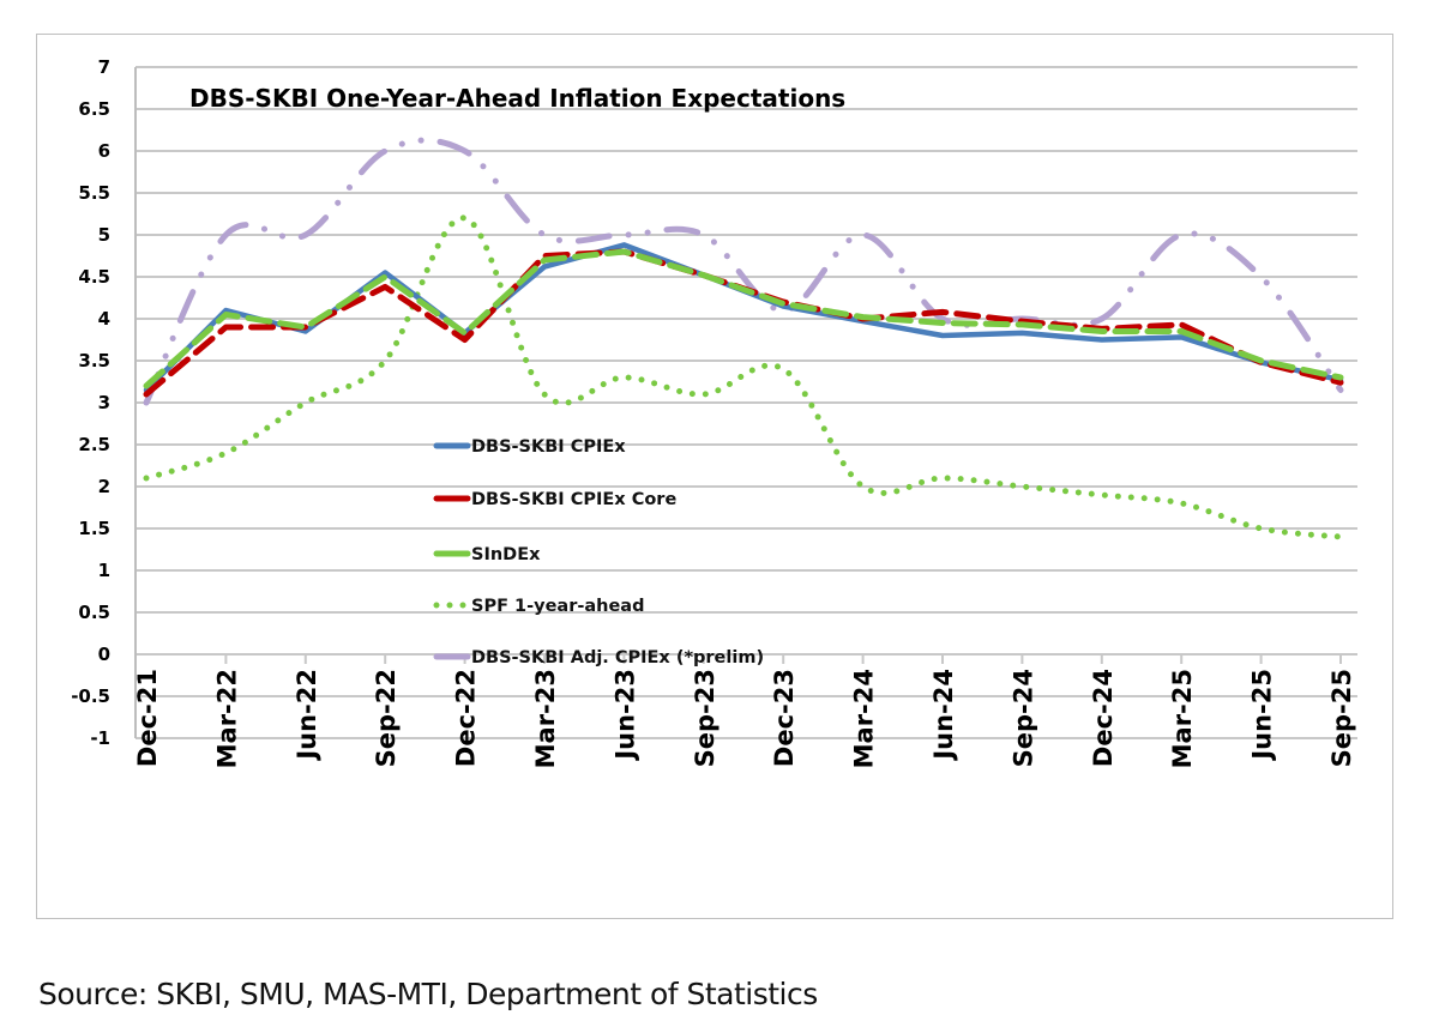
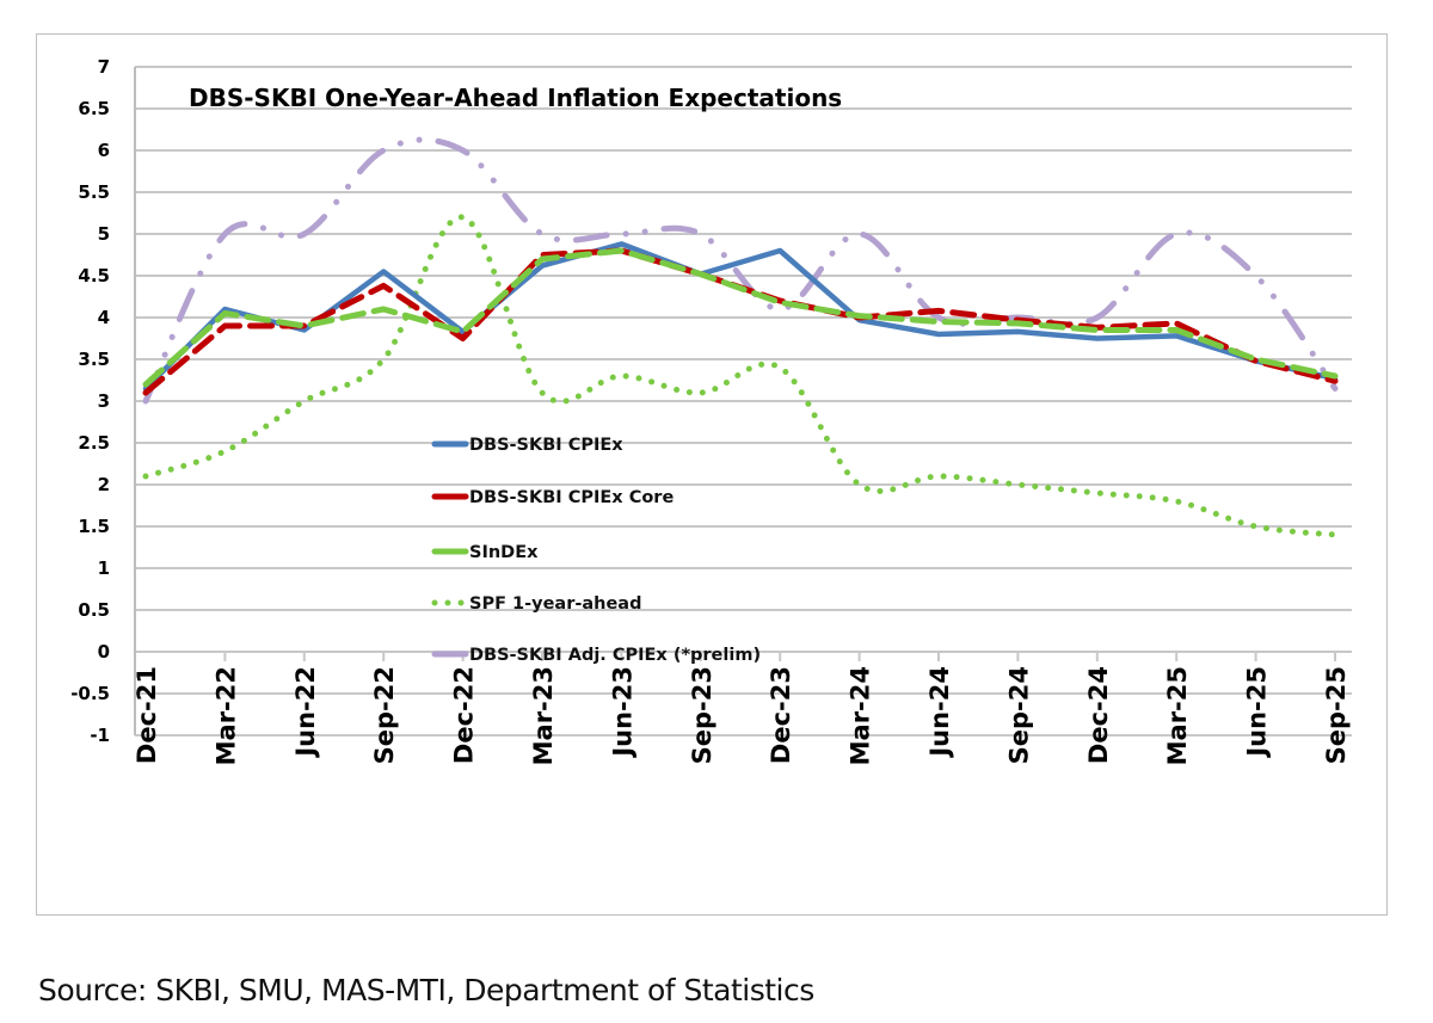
SInDEx/Sep-22: 4.5 -> 4.1
DBS-SKBI CPIEx/Dec-23: 4.2 -> 4.8
